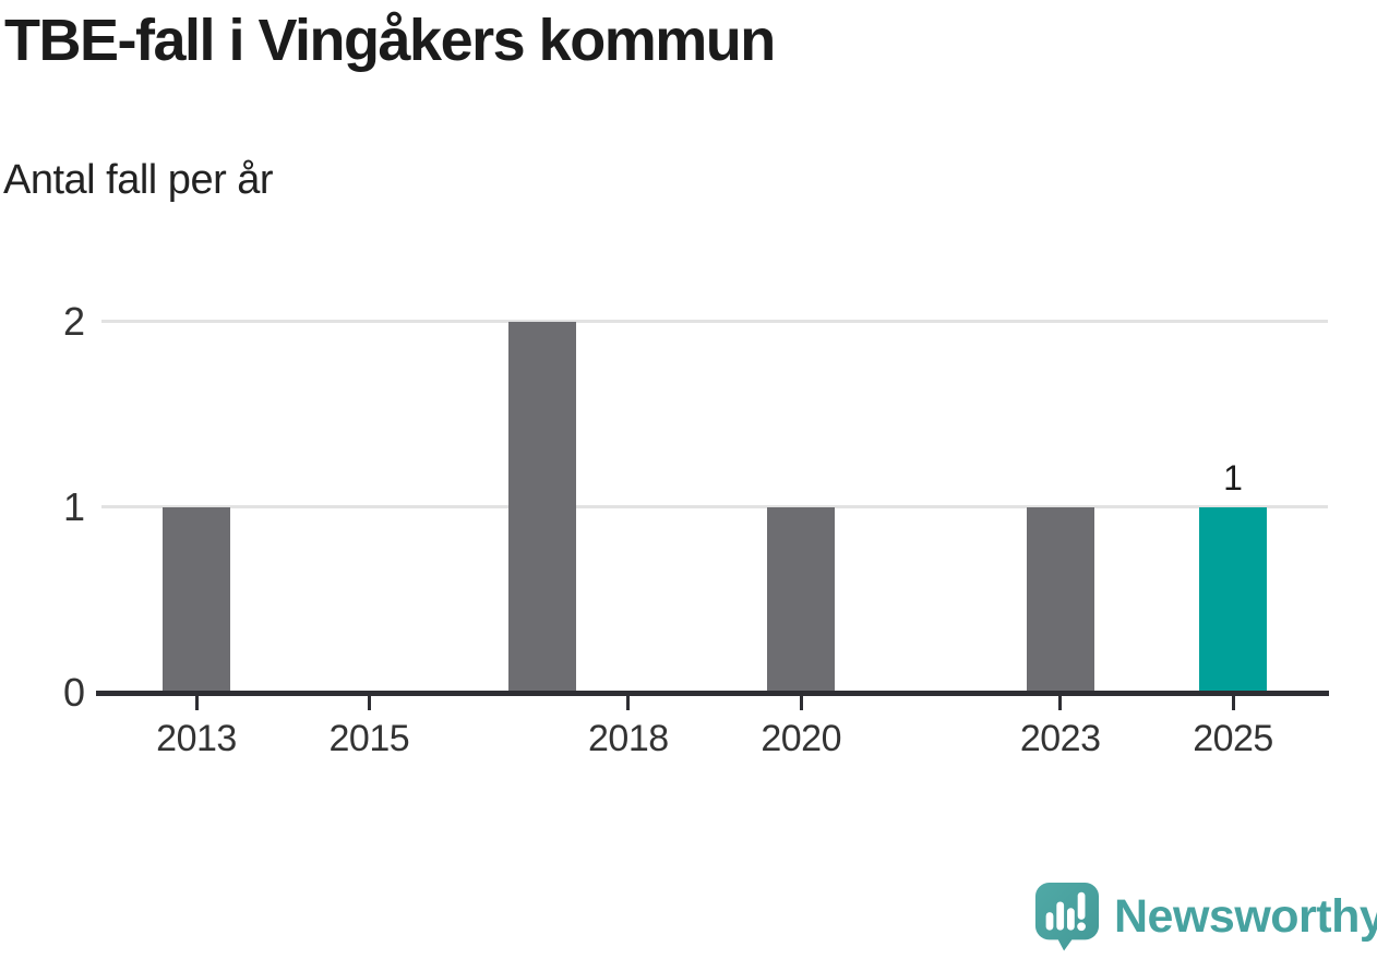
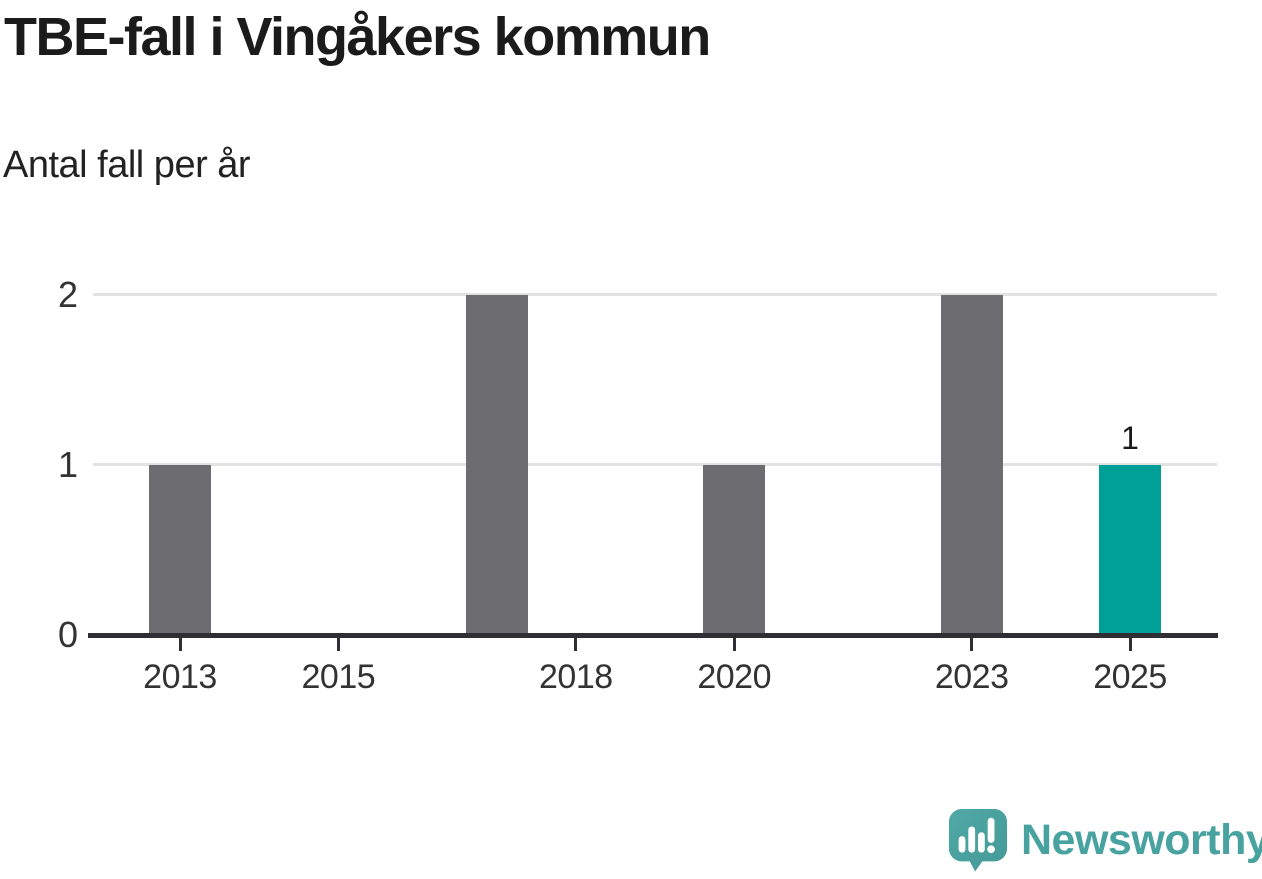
2023: 1 -> 2
